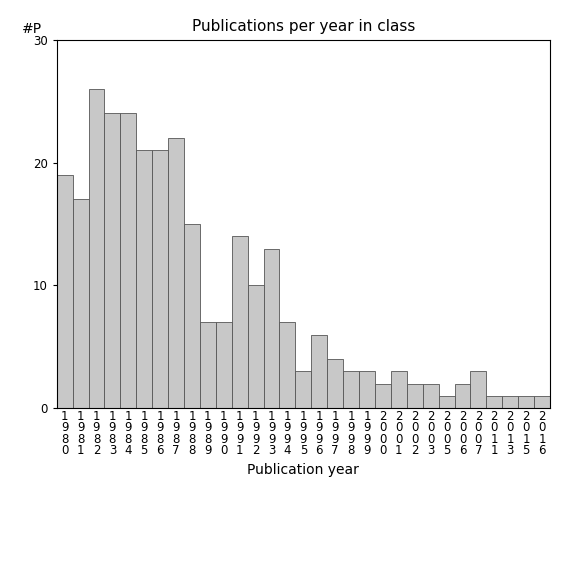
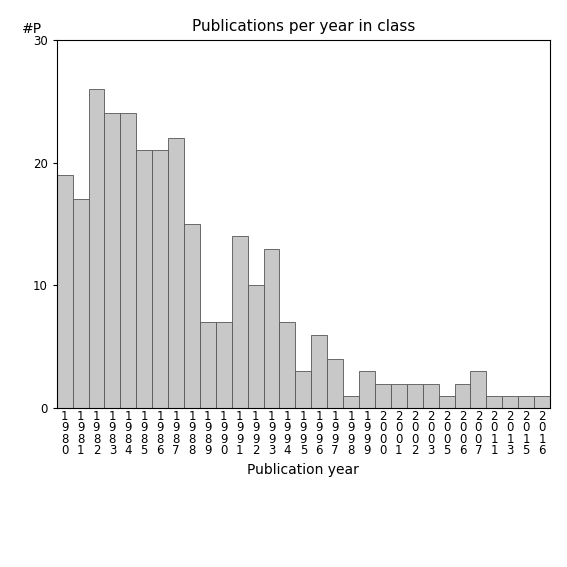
1 9 9 8: 3 -> 1
2 0 0 1: 3 -> 2
